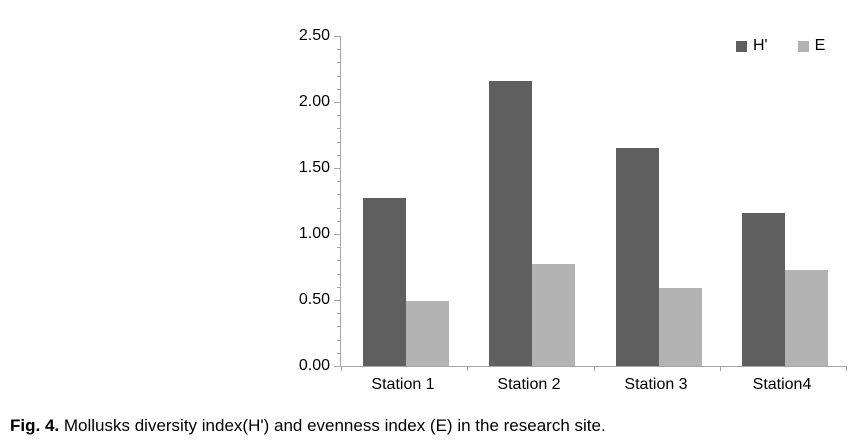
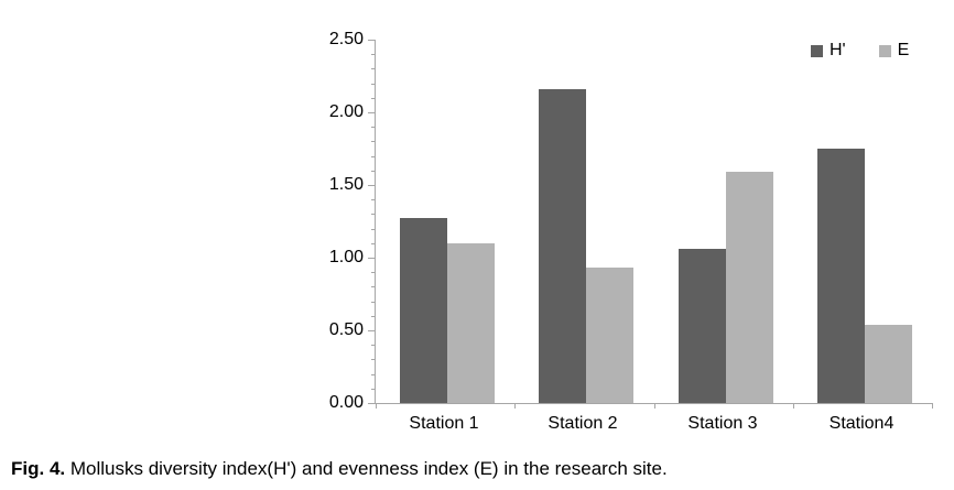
E/Station 1: 0.49 -> 1.10
E/Station 2: 0.77 -> 0.93
H'/Station 3: 1.65 -> 1.06
E/Station 3: 0.59 -> 1.59
H'/Station4: 1.16 -> 1.75
E/Station4: 0.73 -> 0.54
